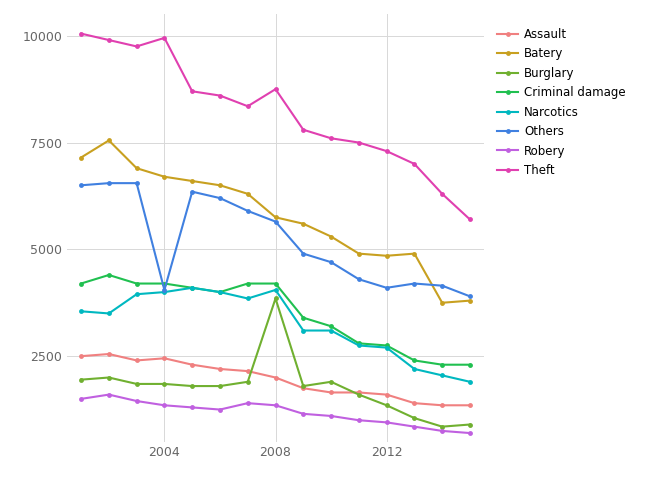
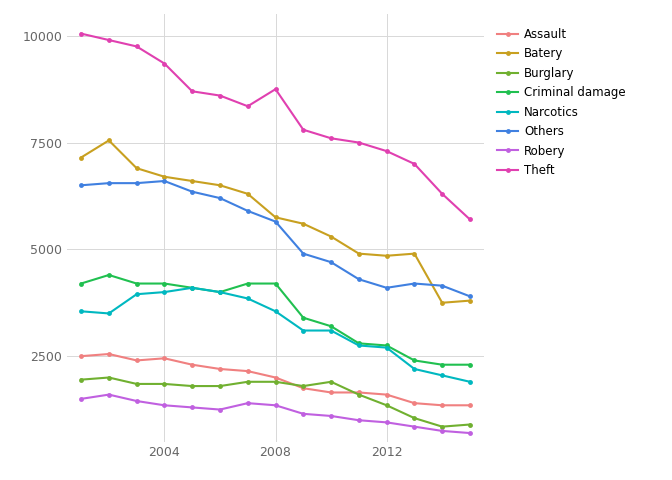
Others/2004: 4050 -> 6600
Theft/2004: 9950 -> 9350
Burglary/2008: 3850 -> 1900
Narcotics/2008: 4050 -> 3550
